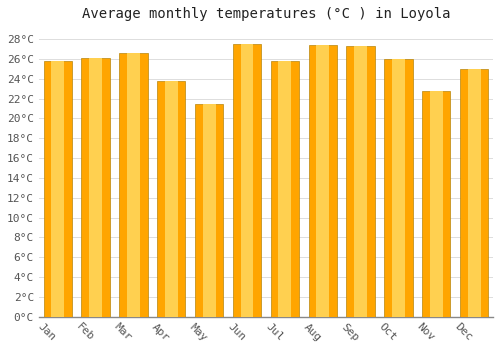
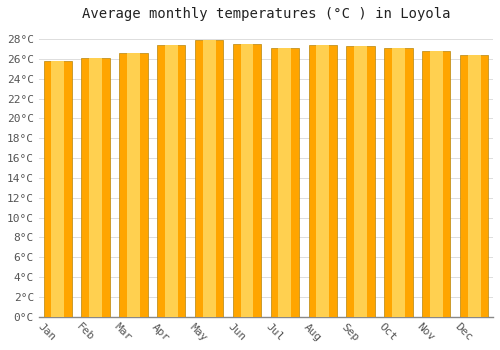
Apr: 23.8°C -> 27.4°C
May: 21.4°C -> 27.9°C
Jul: 25.8°C -> 27.1°C
Oct: 26.0°C -> 27.1°C
Nov: 22.8°C -> 26.8°C
Dec: 25.0°C -> 26.4°C
